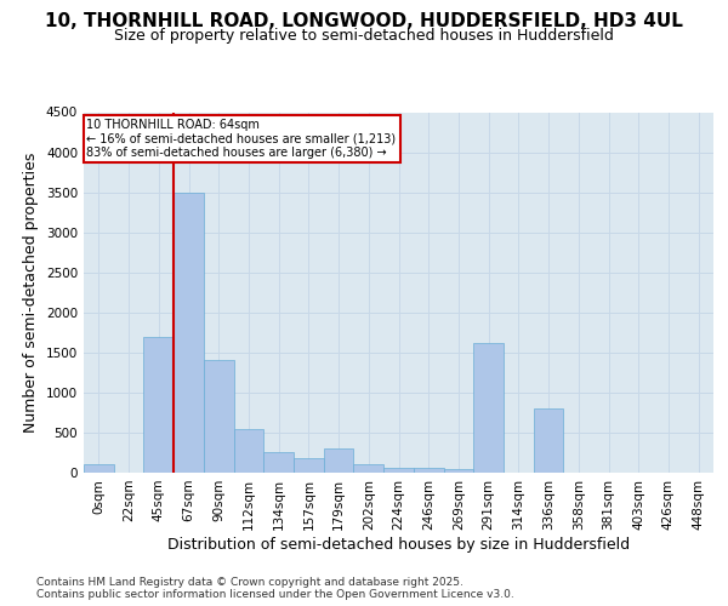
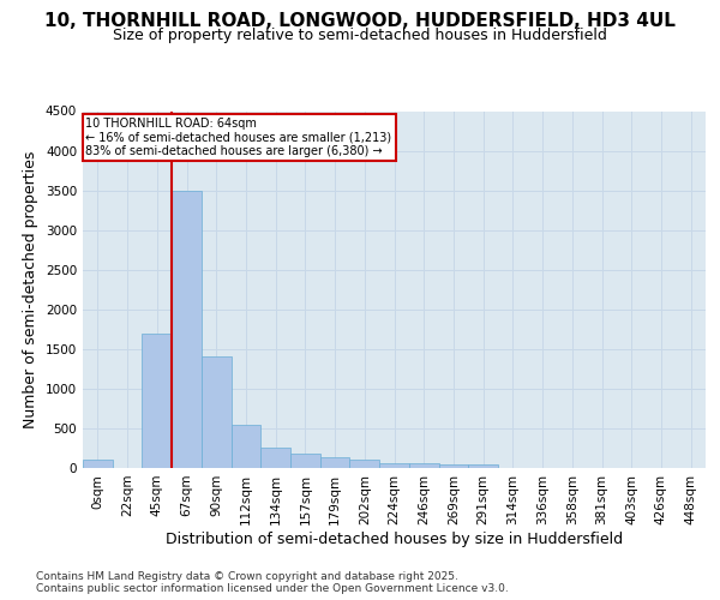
179sqm: 300 -> 130
291sqm: 1620 -> 40
336sqm: 800 -> 0
